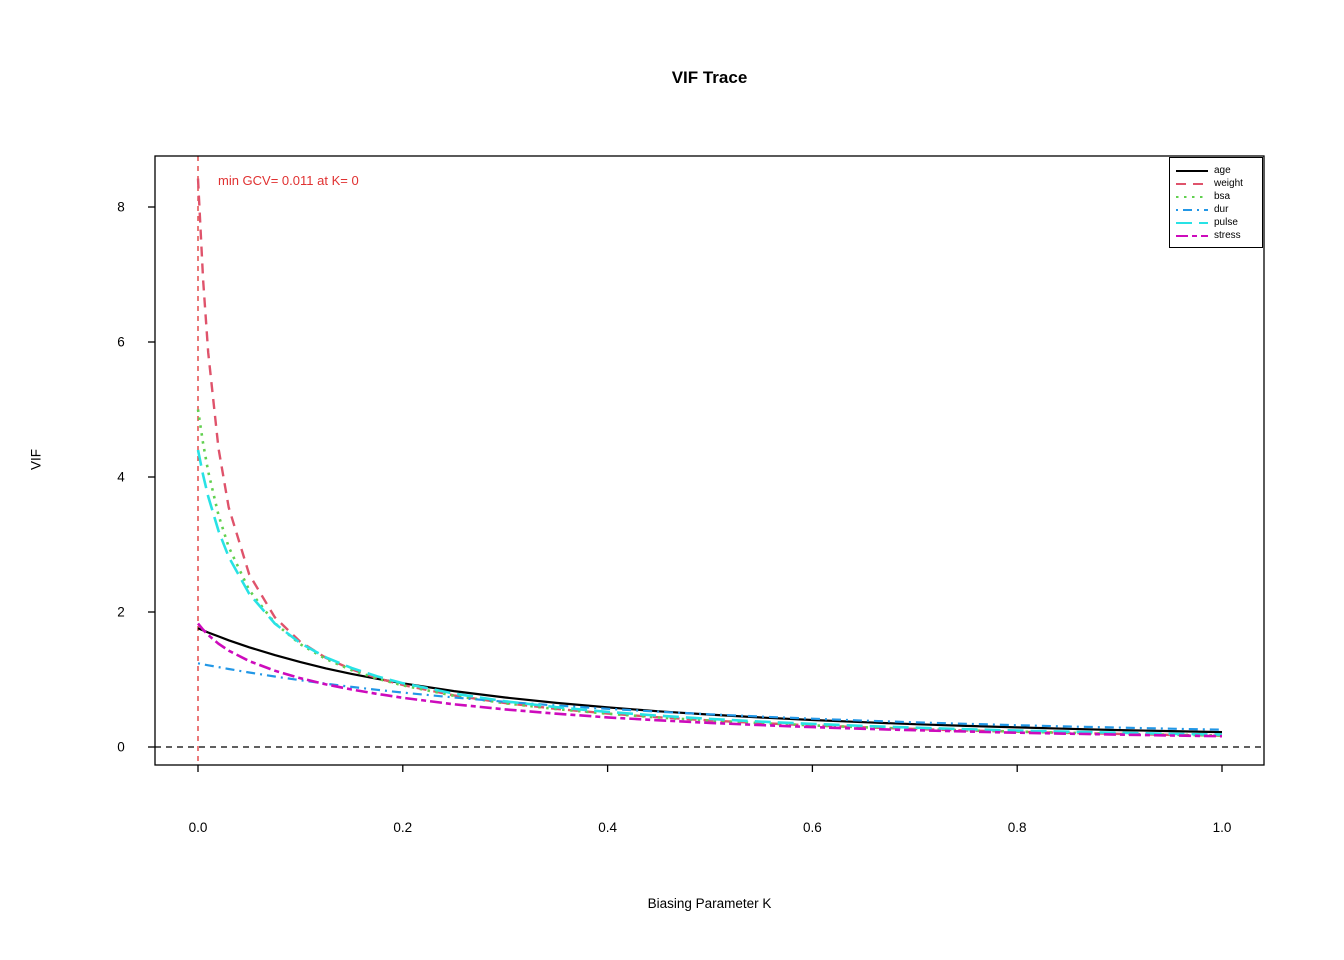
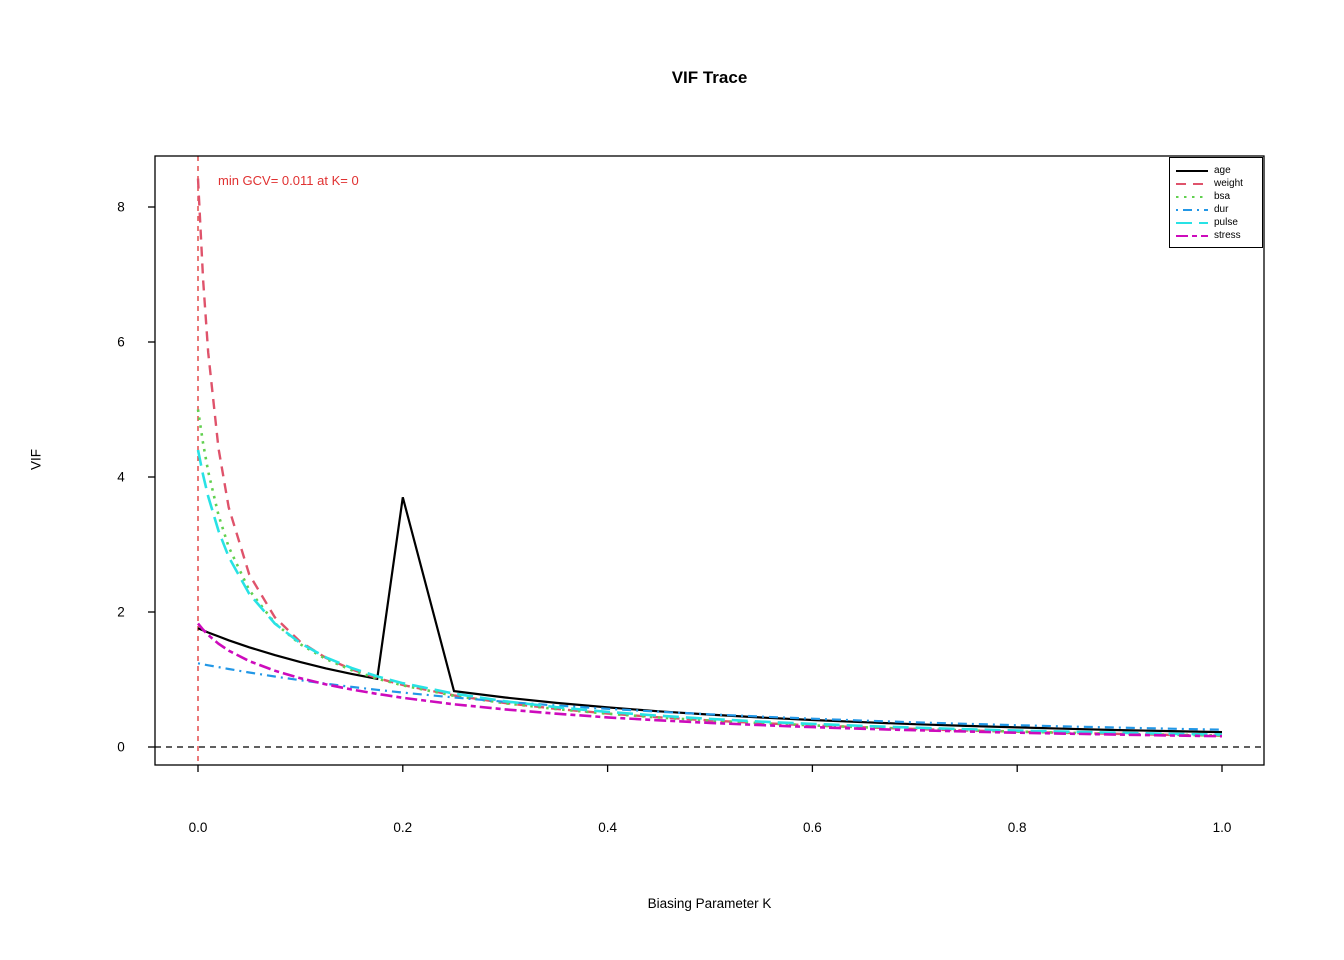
age/0.2: 0.9 -> 3.7
